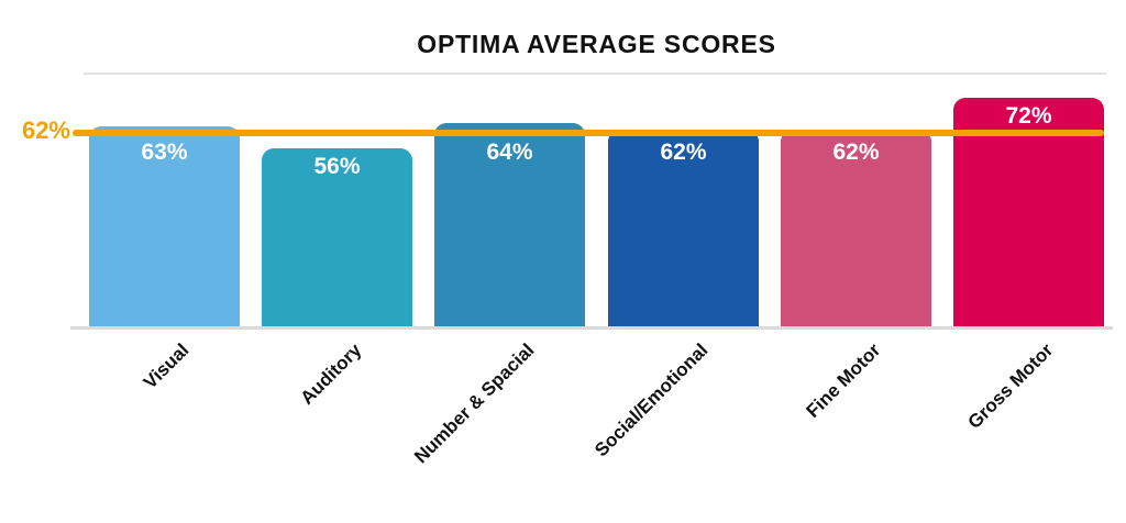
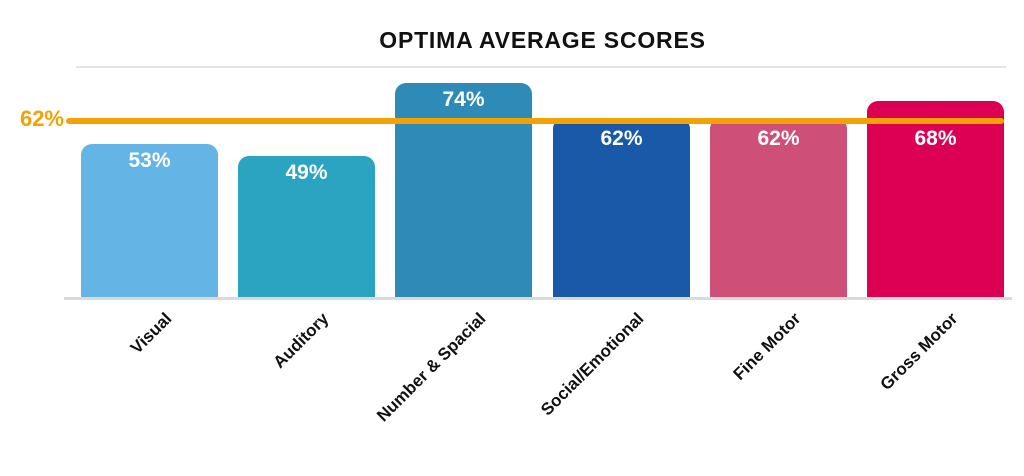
Visual: 63% -> 53%
Auditory: 56% -> 49%
Number & Spacial: 64% -> 74%
Gross Motor: 72% -> 68%
